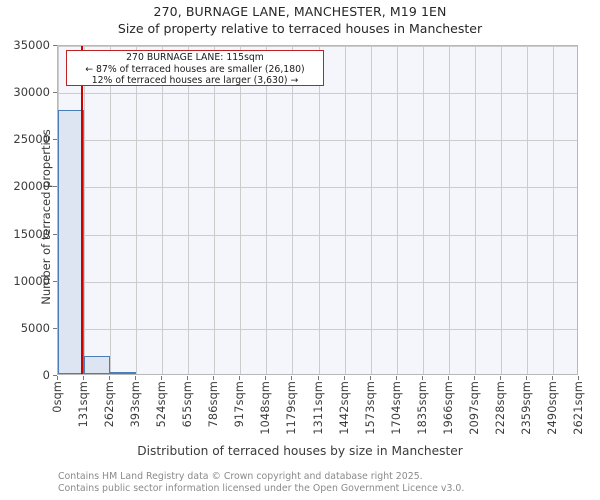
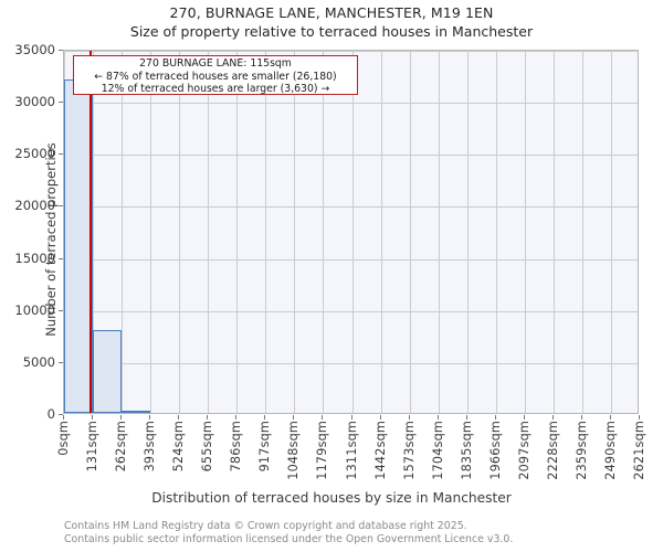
0sqm: 28000 -> 32000
131sqm: 2000 -> 8000
